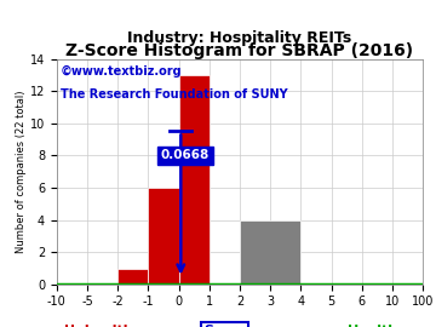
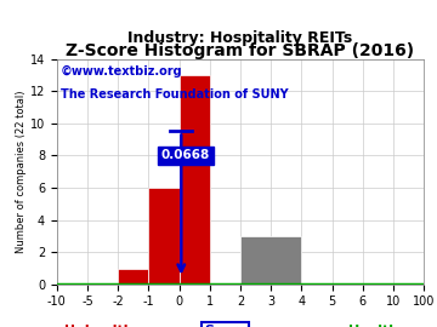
3: 4 -> 3
